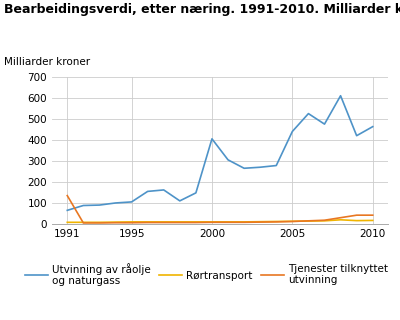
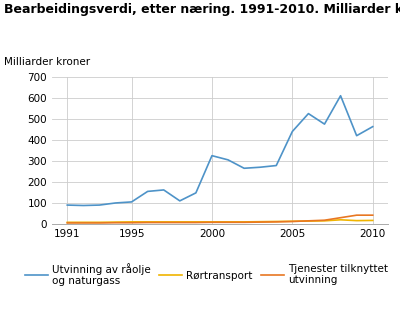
Utvinning av råolje og naturgass/1991: 65 -> 90
Tjenester tilknyttet utvinning/1991: 135 -> 5
Utvinning av råolje og naturgass/2000: 405 -> 325
